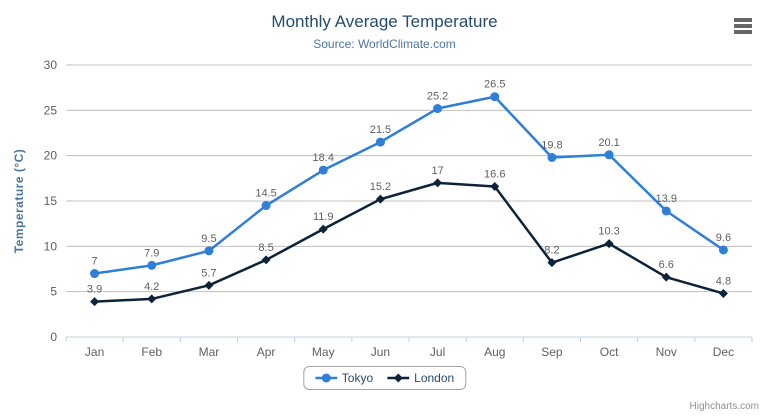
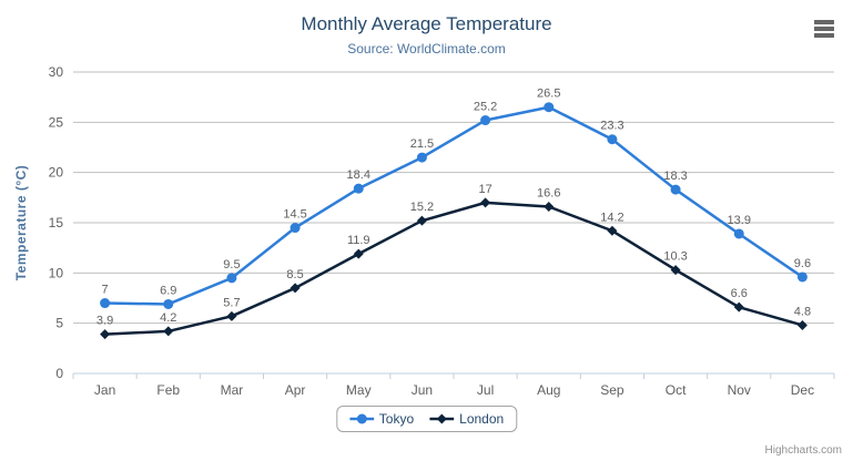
Tokyo/Feb: 7.9 -> 6.9
Tokyo/Sep: 19.8 -> 23.3
London/Sep: 8.2 -> 14.2
Tokyo/Oct: 20.1 -> 18.3
